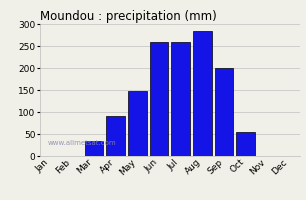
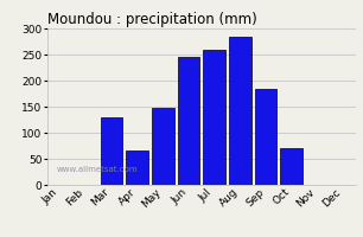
Mar: 35 -> 130
Apr: 90 -> 65
Jun: 258 -> 245
Sep: 200 -> 185
Oct: 55 -> 70
